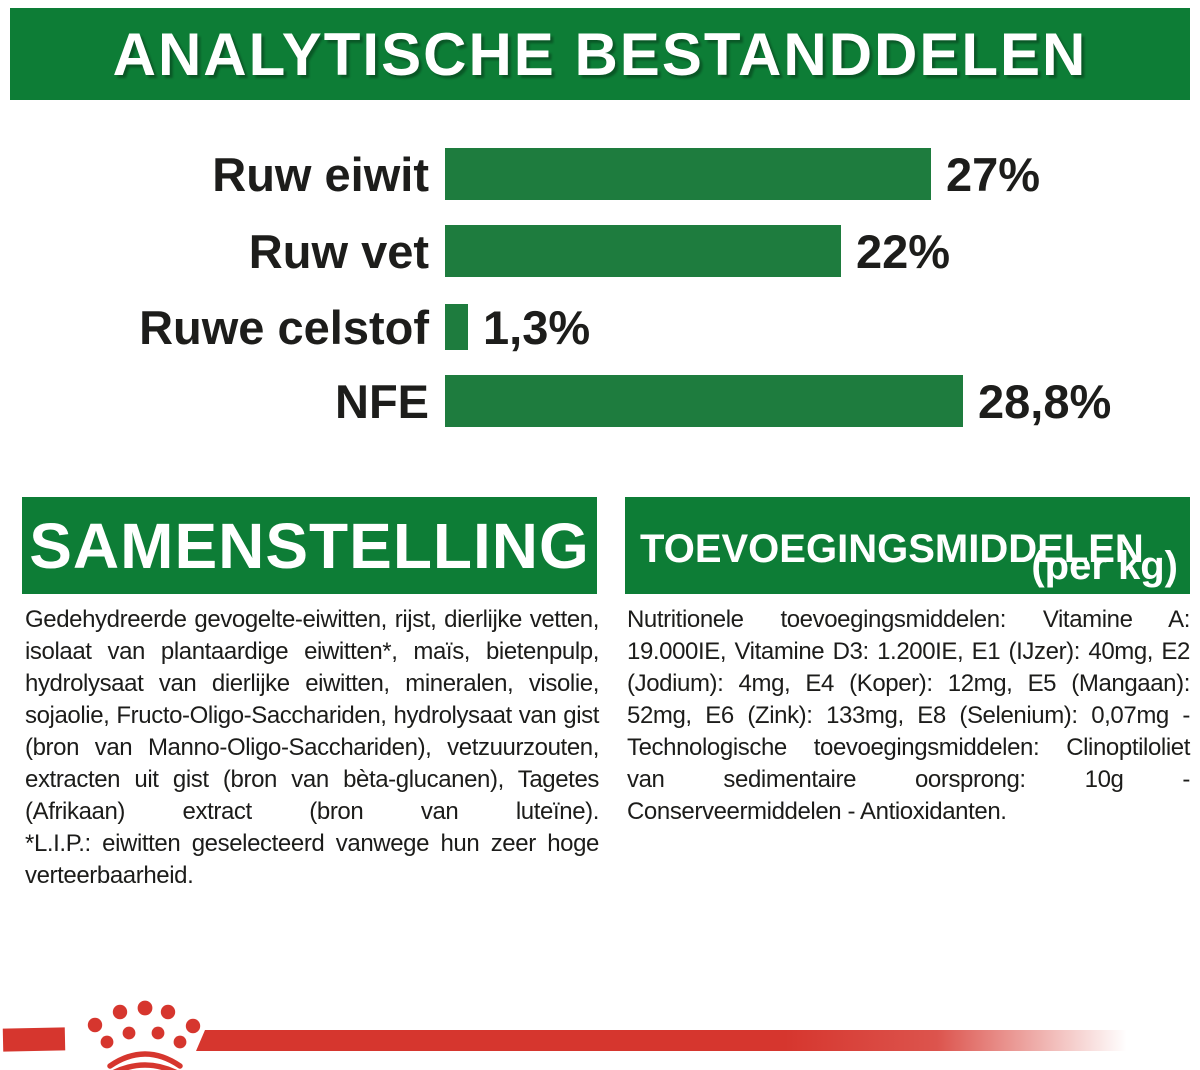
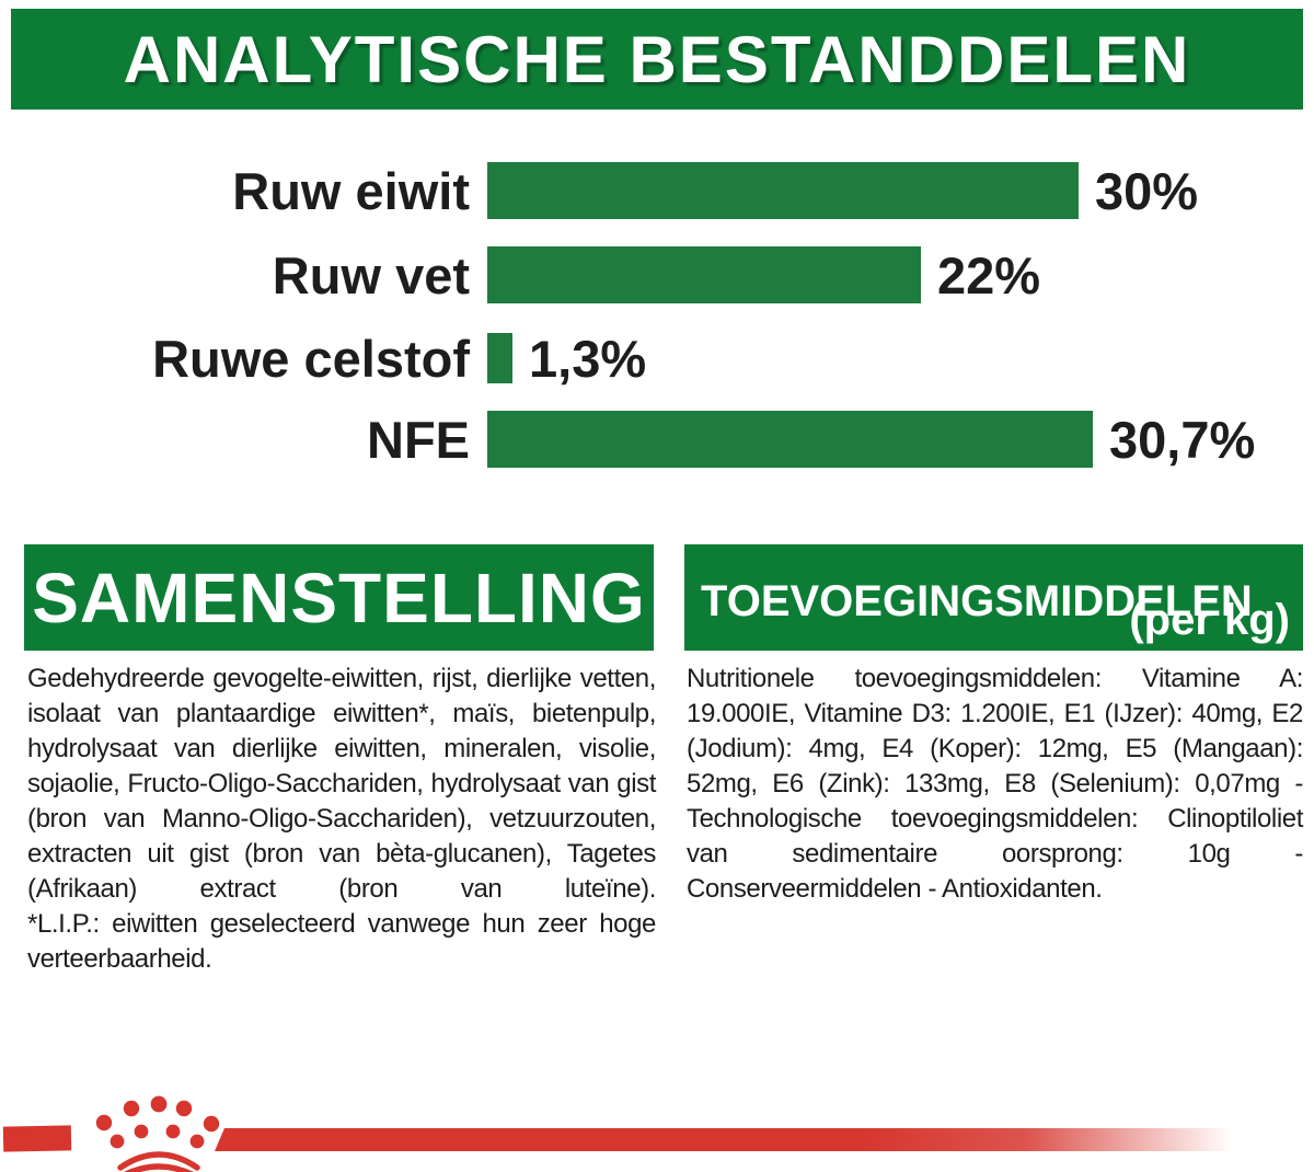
Ruw eiwit: 27% -> 30%
NFE: 28,8% -> 30,7%
